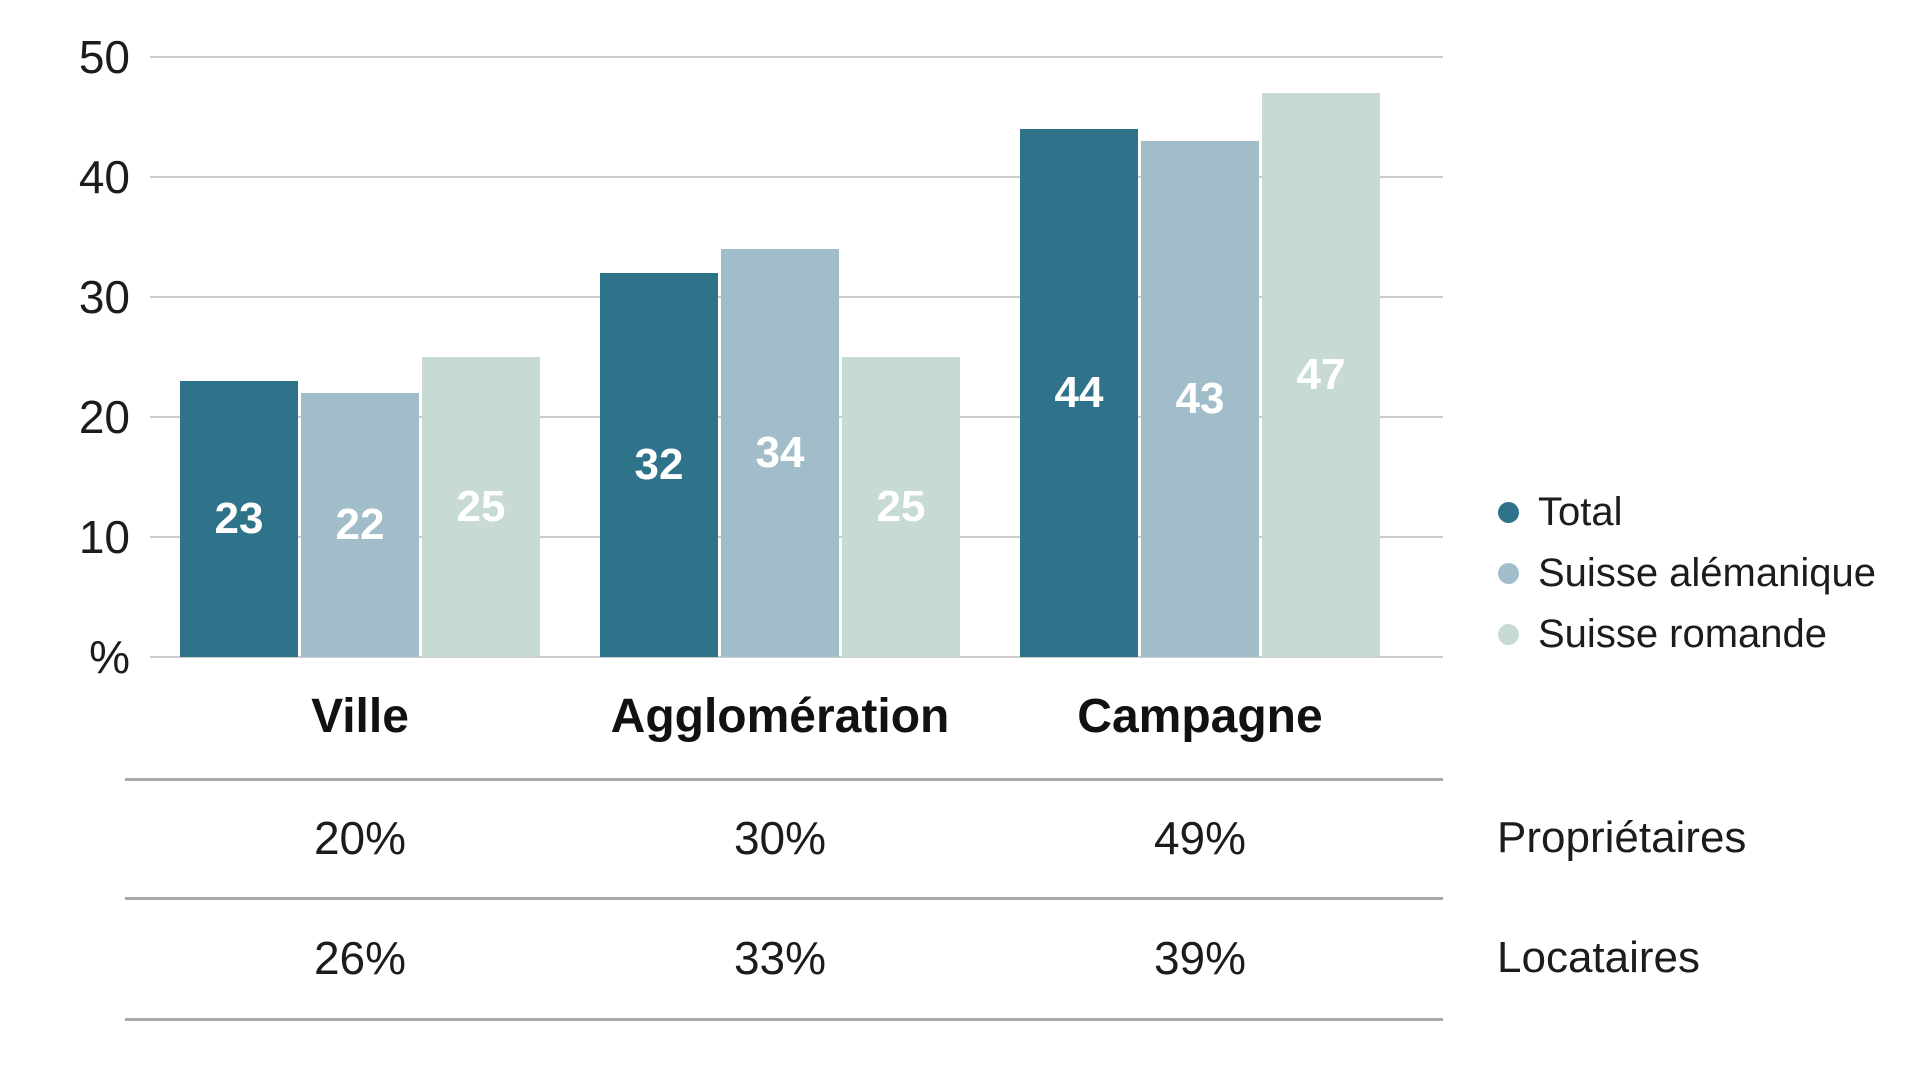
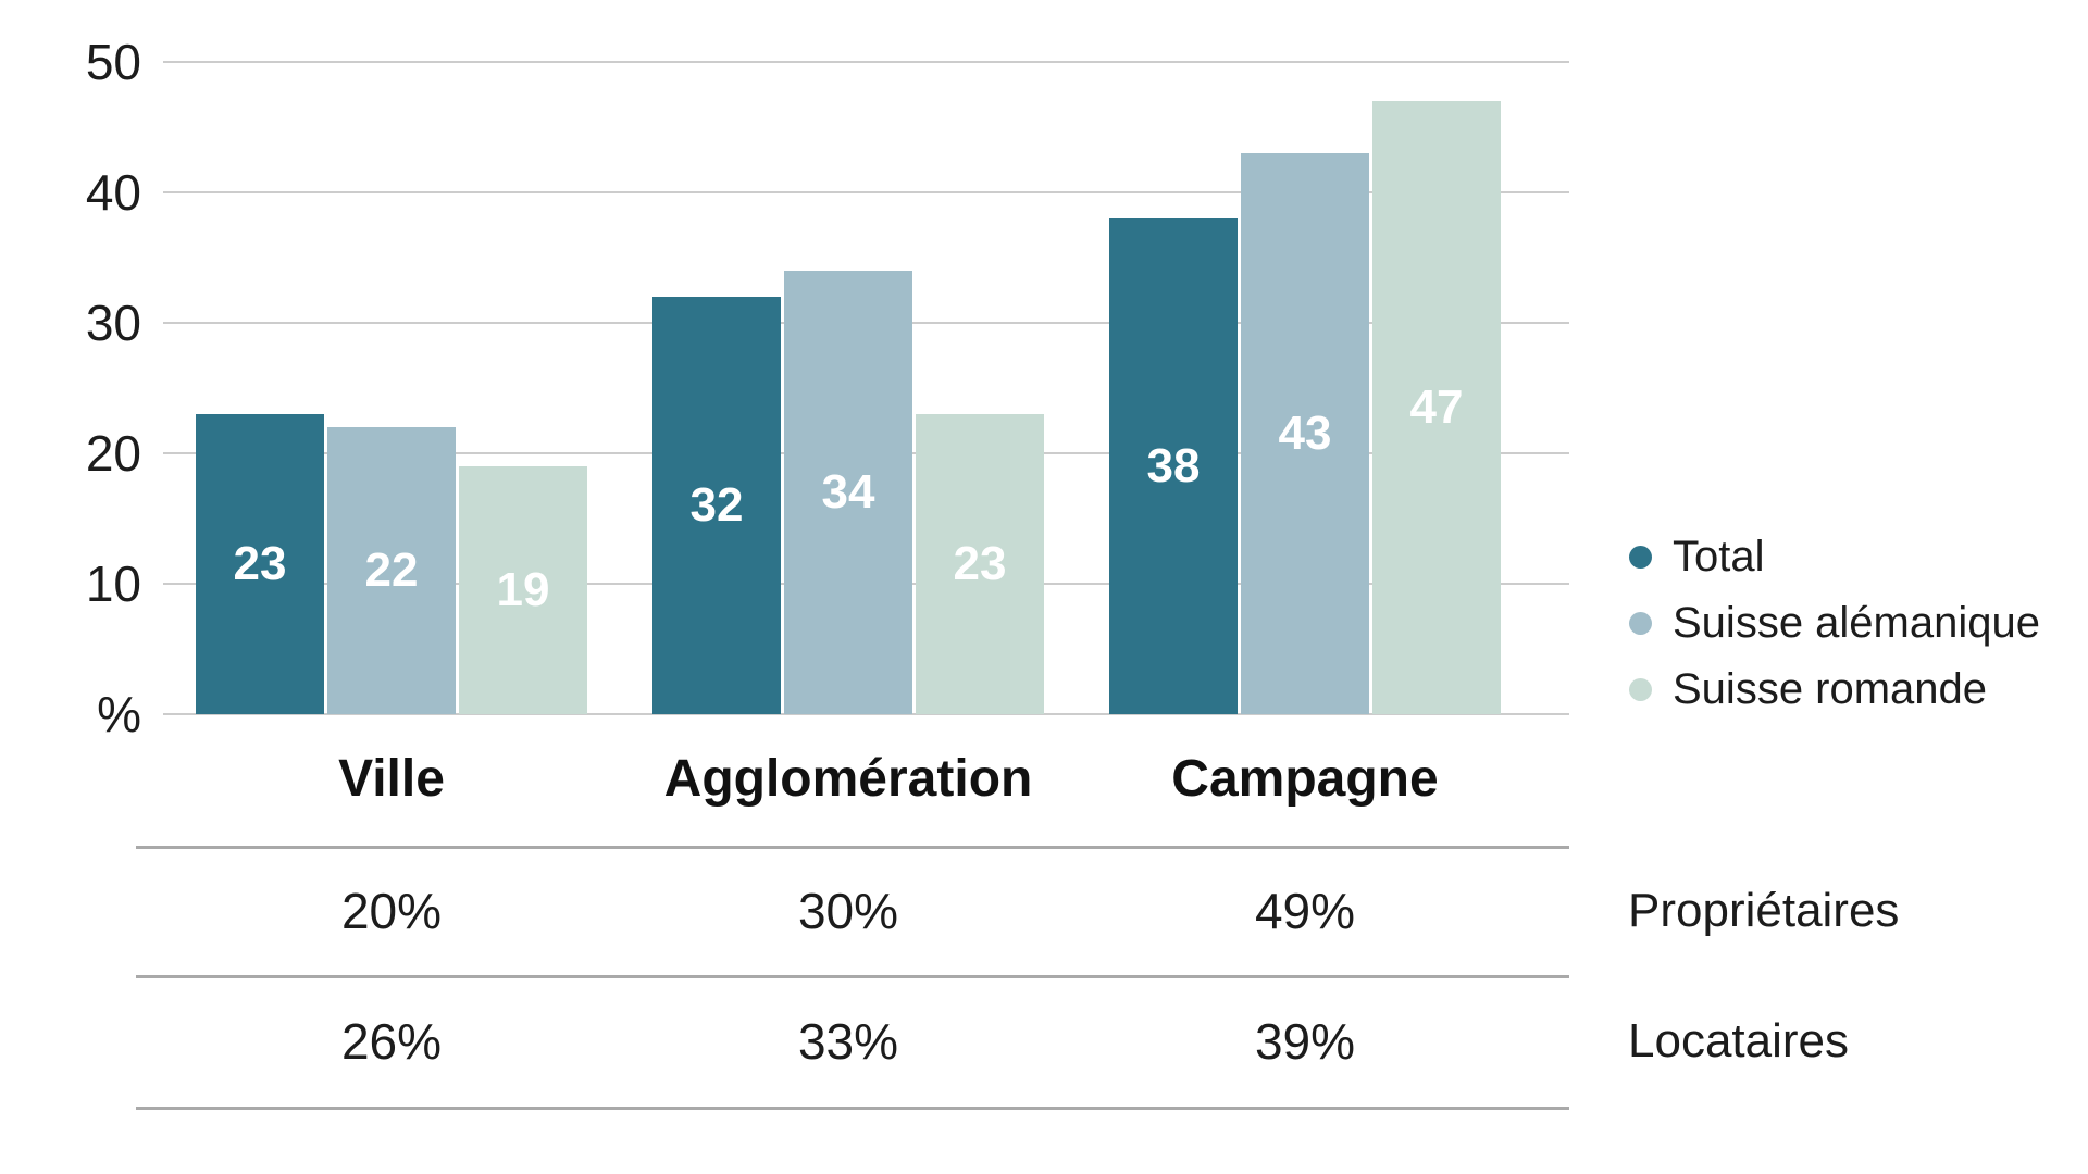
Suisse romande/Ville: 25 -> 19
Suisse romande/Agglomération: 25 -> 23
Total/Campagne: 44 -> 38
